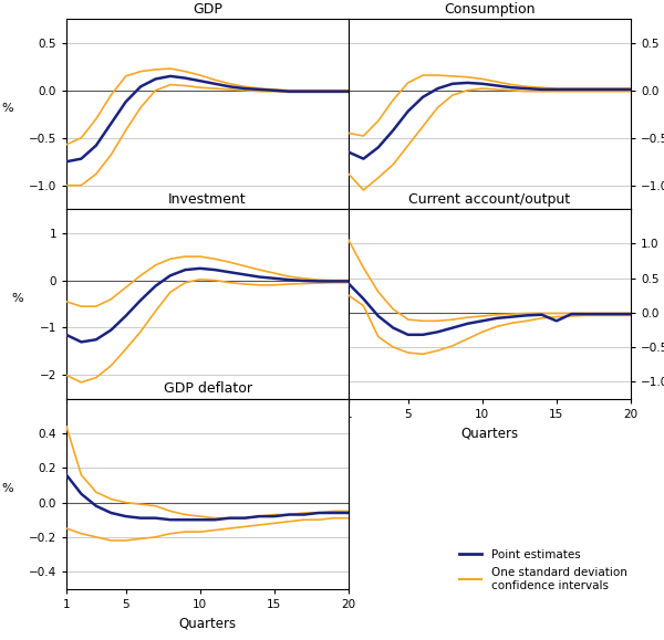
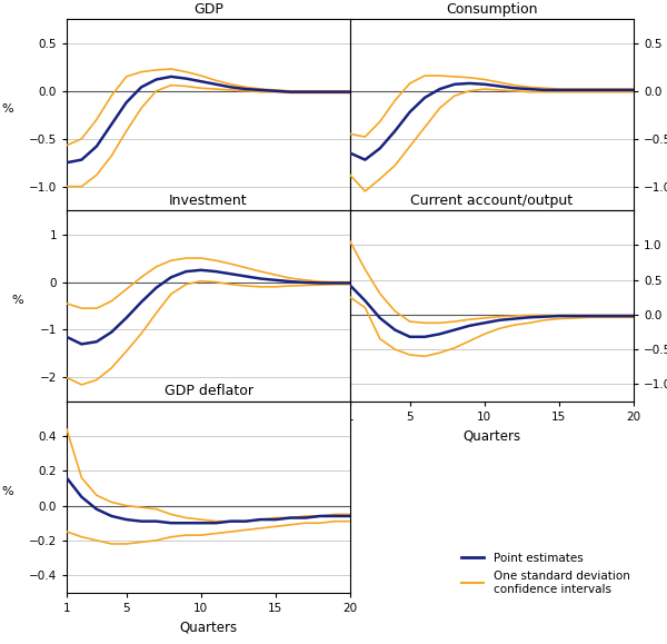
Current account/output/Point estimates/15: -0.12 -> -0.02
